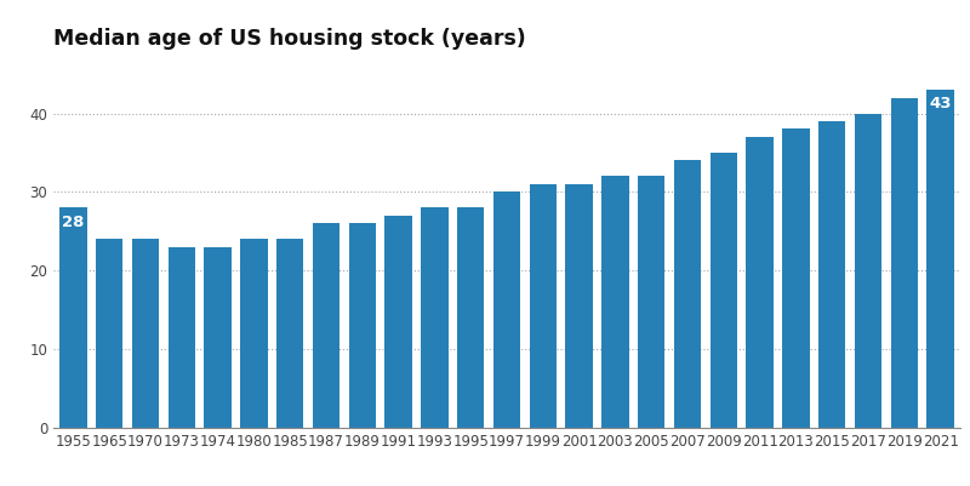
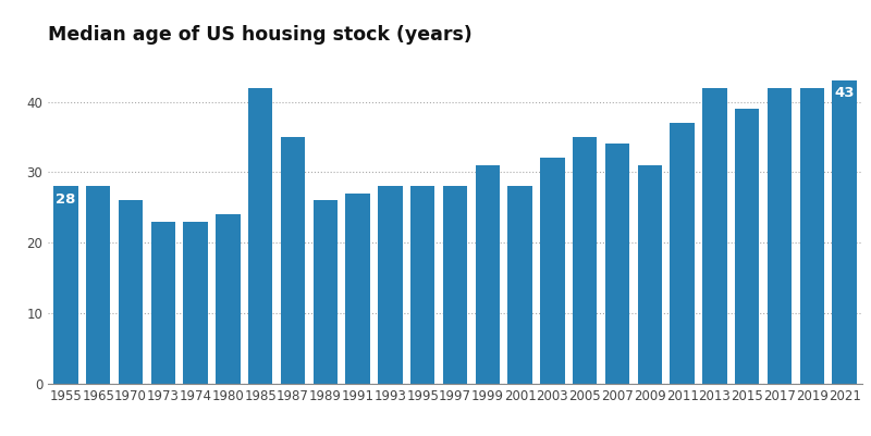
1965: 24 -> 28
1970: 24 -> 26
1985: 24 -> 42
1987: 26 -> 35
1997: 30 -> 28
2001: 31 -> 28
2005: 32 -> 35
2009: 35 -> 31
2013: 38 -> 42
2017: 40 -> 42
